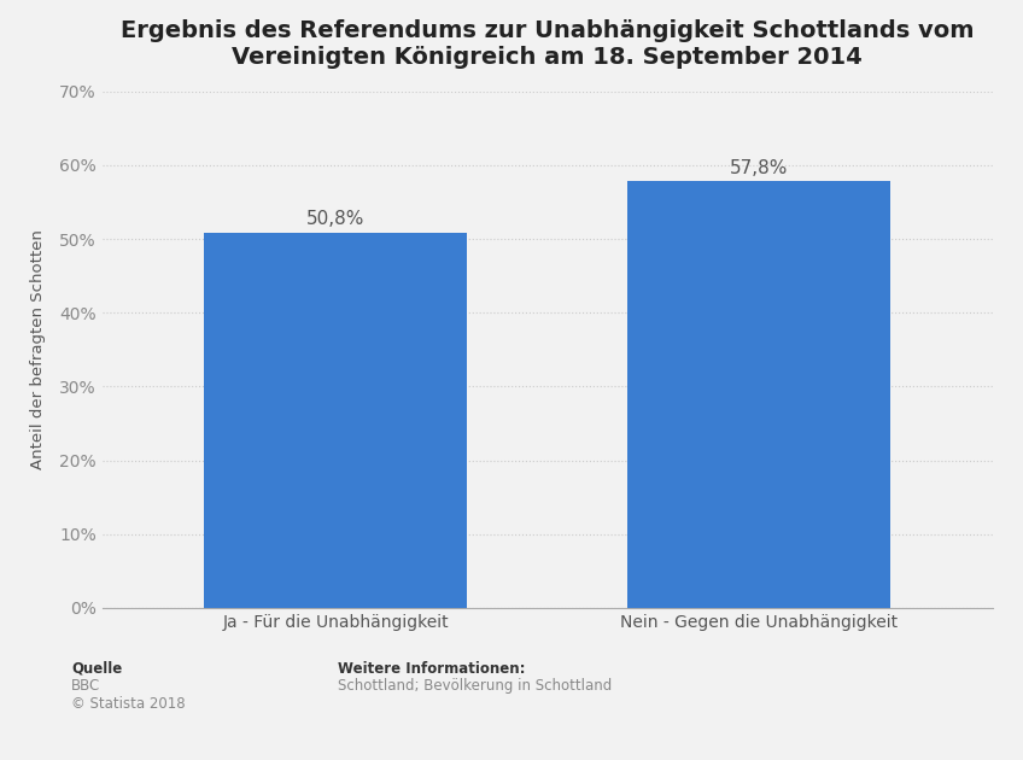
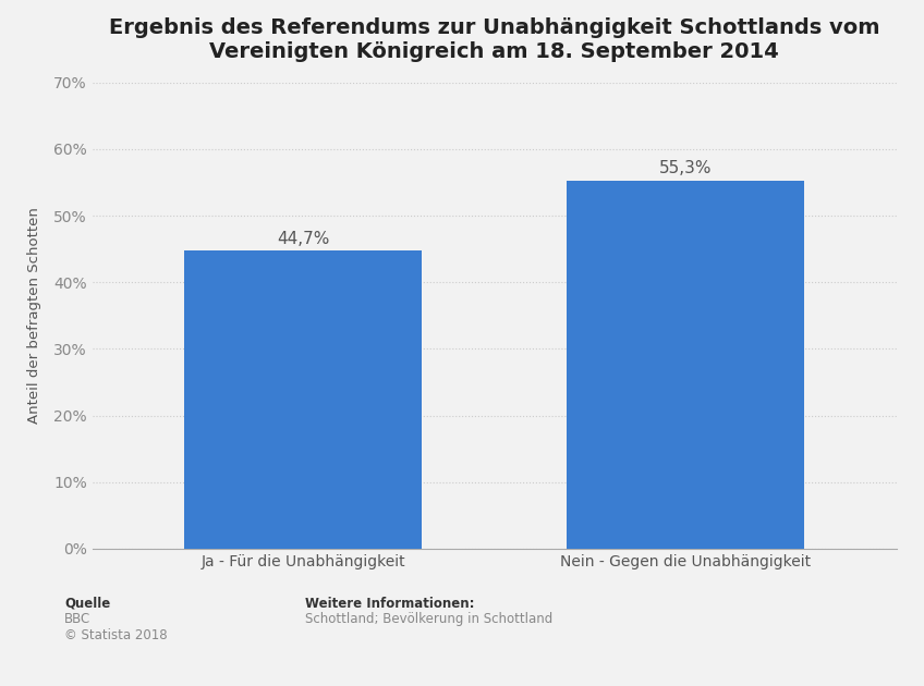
Ja - Für die Unabhängigkeit: 50,8% -> 44,7%
Nein - Gegen die Unabhängigkeit: 57,8% -> 55,3%
